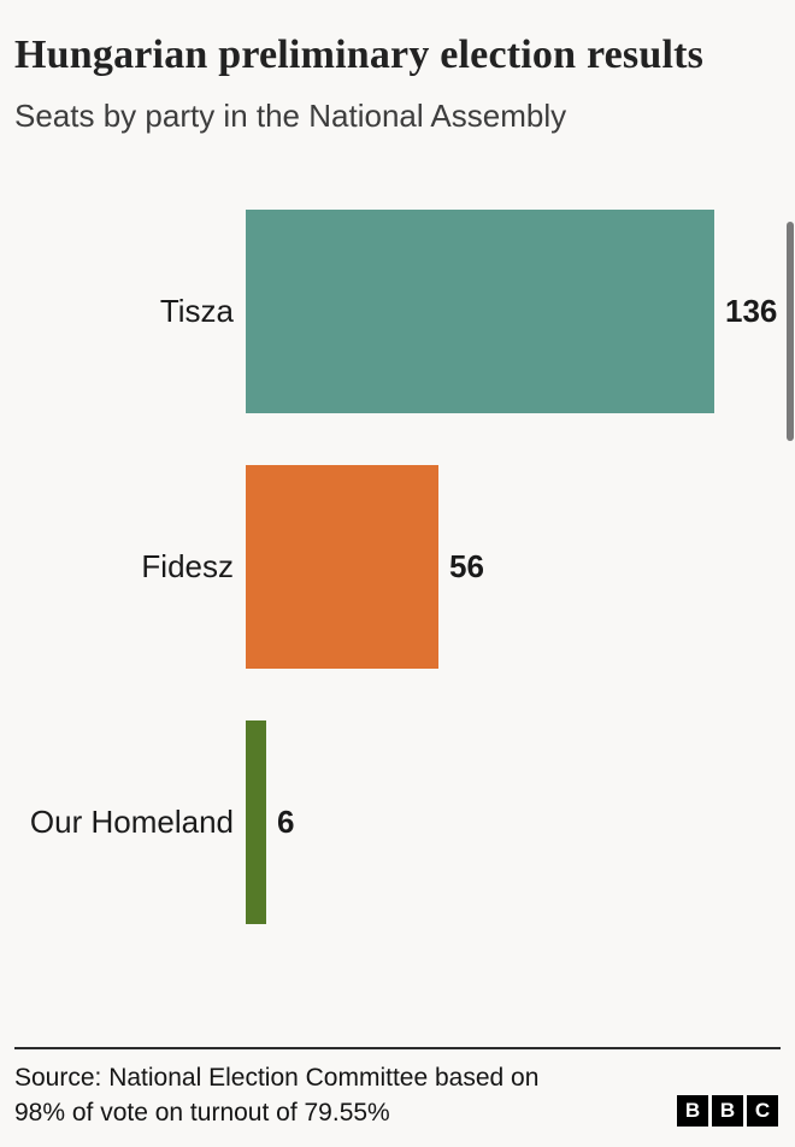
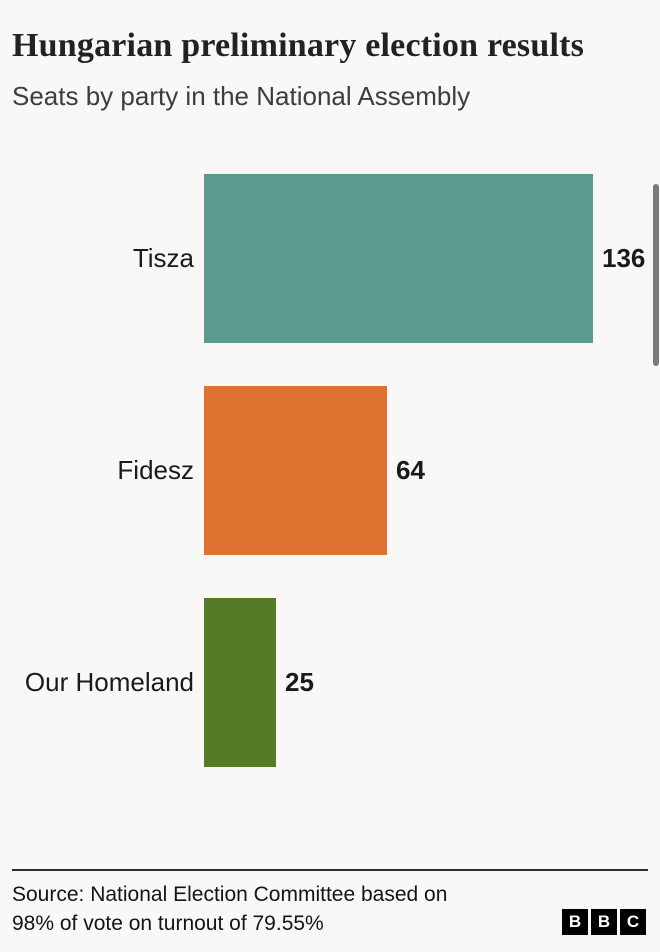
Fidesz: 56 -> 64
Our Homeland: 6 -> 25
